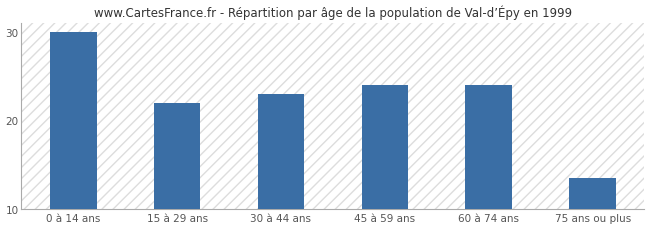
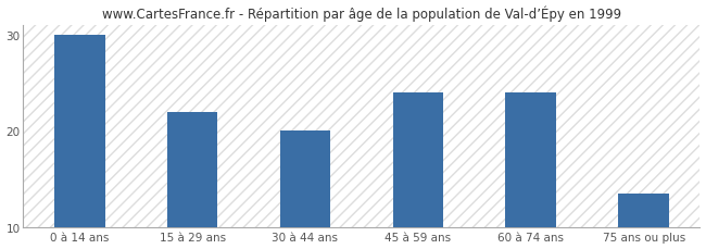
30 à 44 ans: 23.0 -> 20.0
